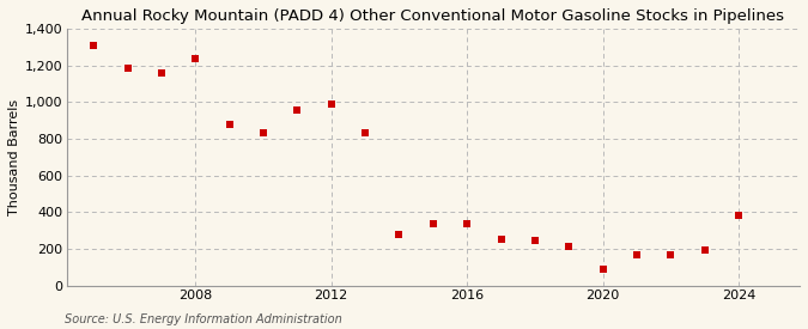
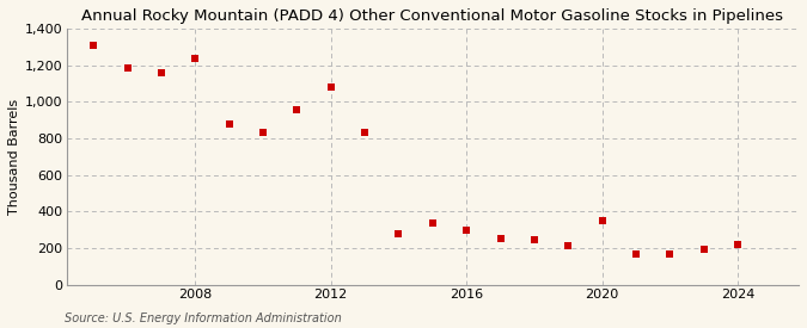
2012: 990 -> 1,080
2016: 340 -> 300
2020: 90 -> 350
2024: 380 -> 220
